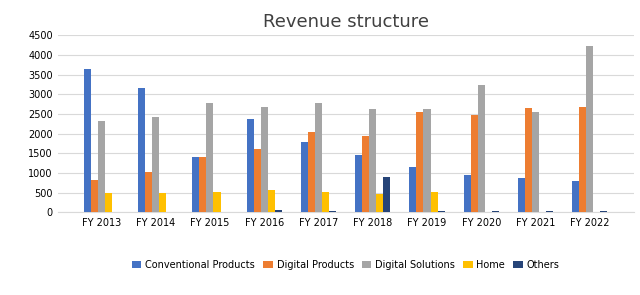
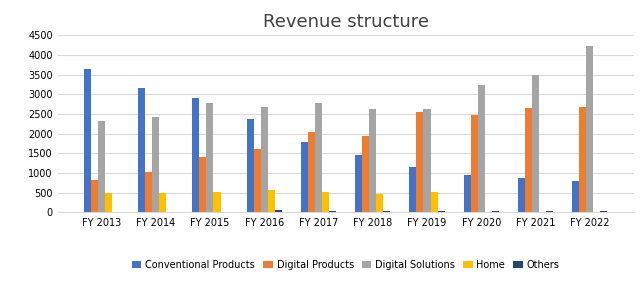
Conventional Products/FY 2015: 1400 -> 2900
Others/FY 2018: 900 -> 30
Digital Solutions/FY 2021: 2550 -> 3500
